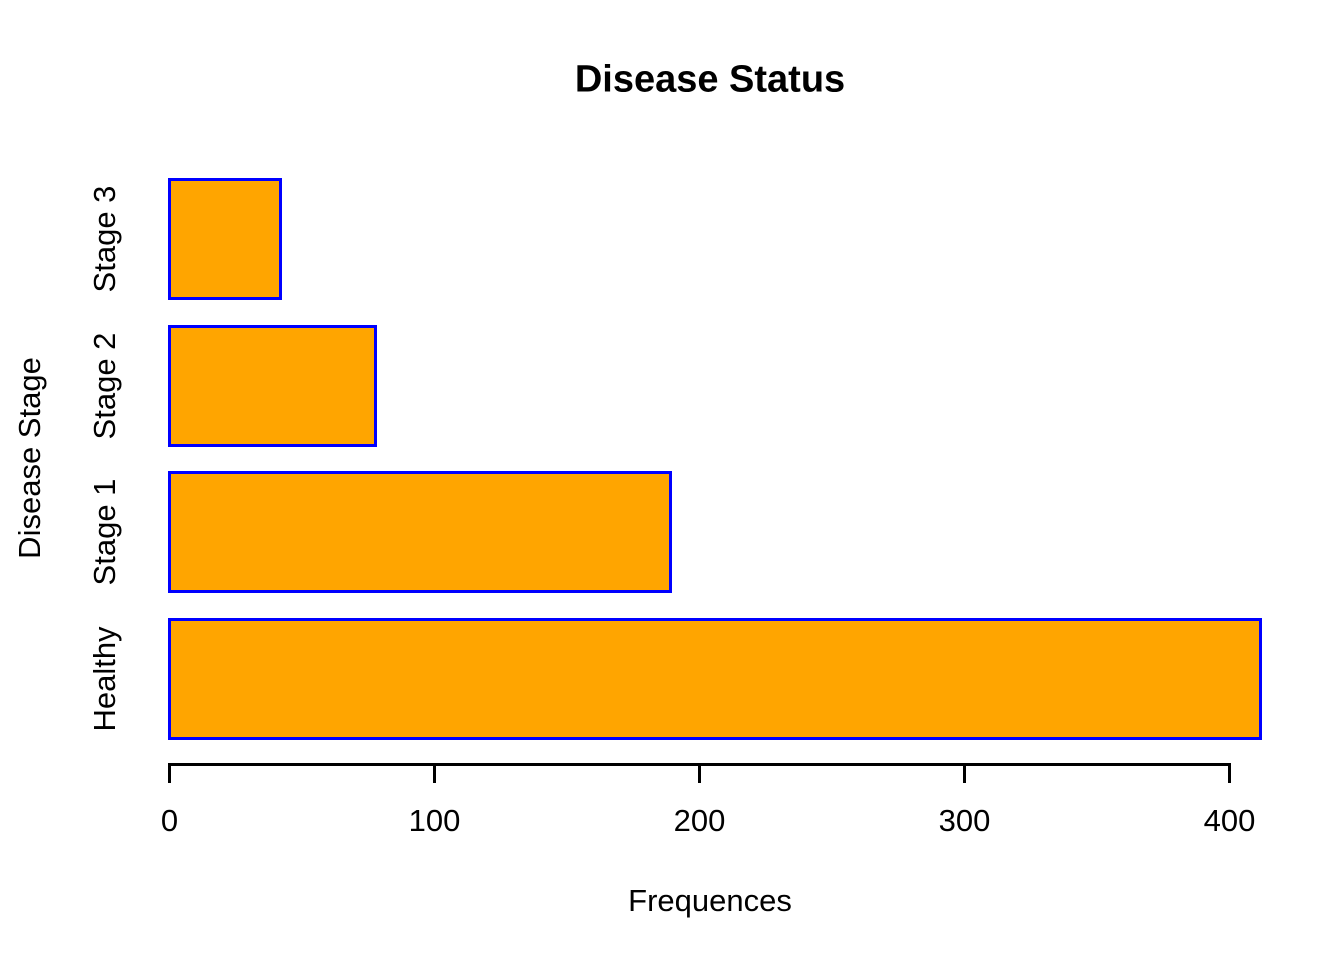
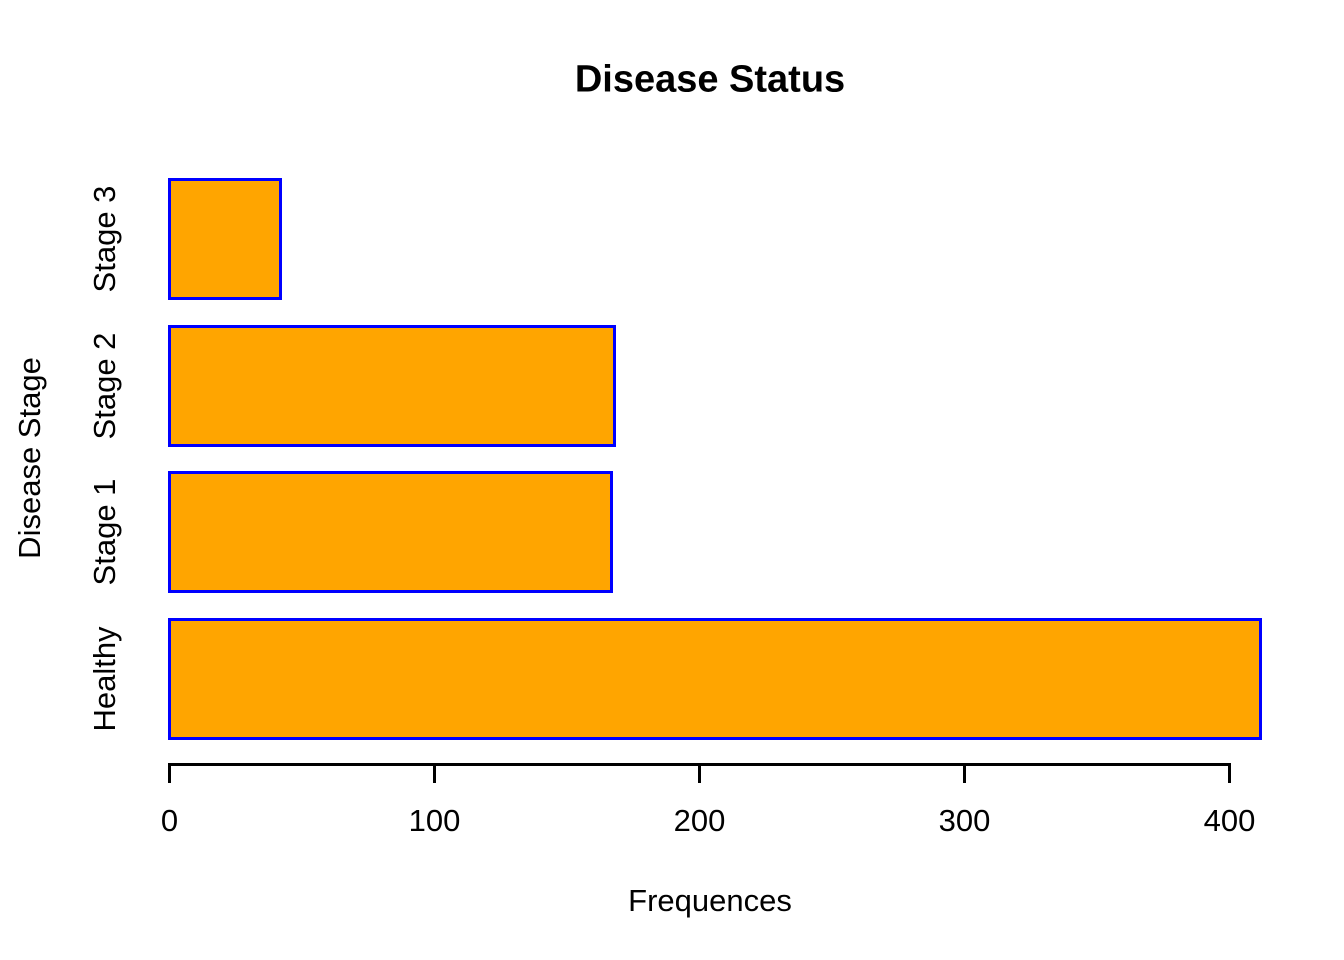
Stage 1: 190 -> 168
Stage 2: 79 -> 169
